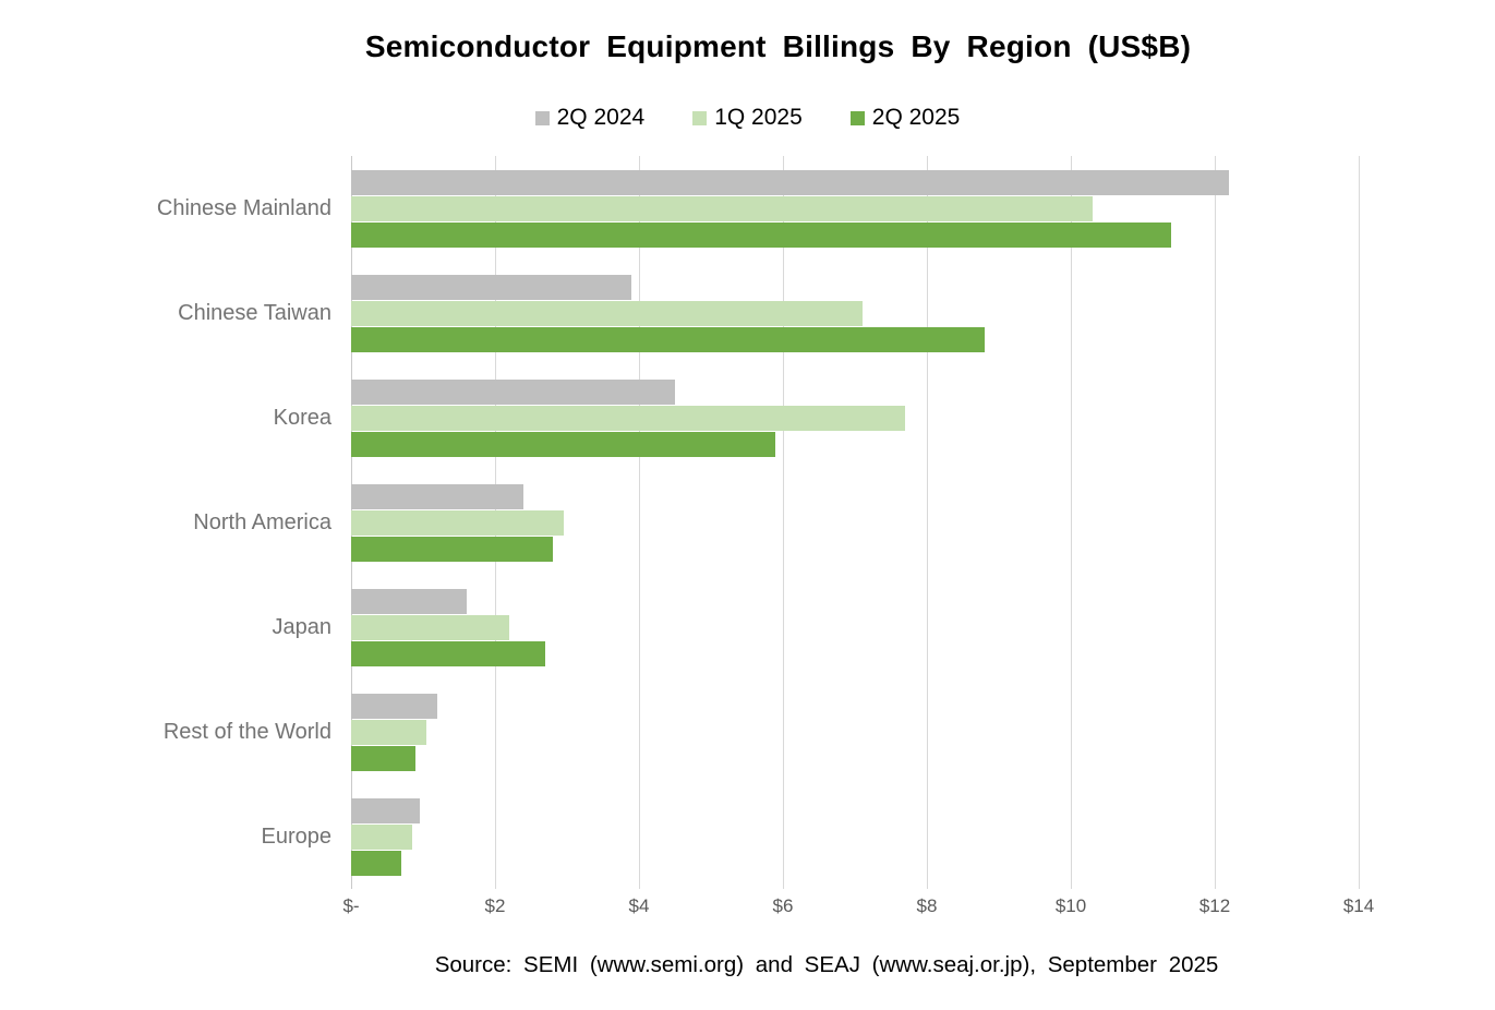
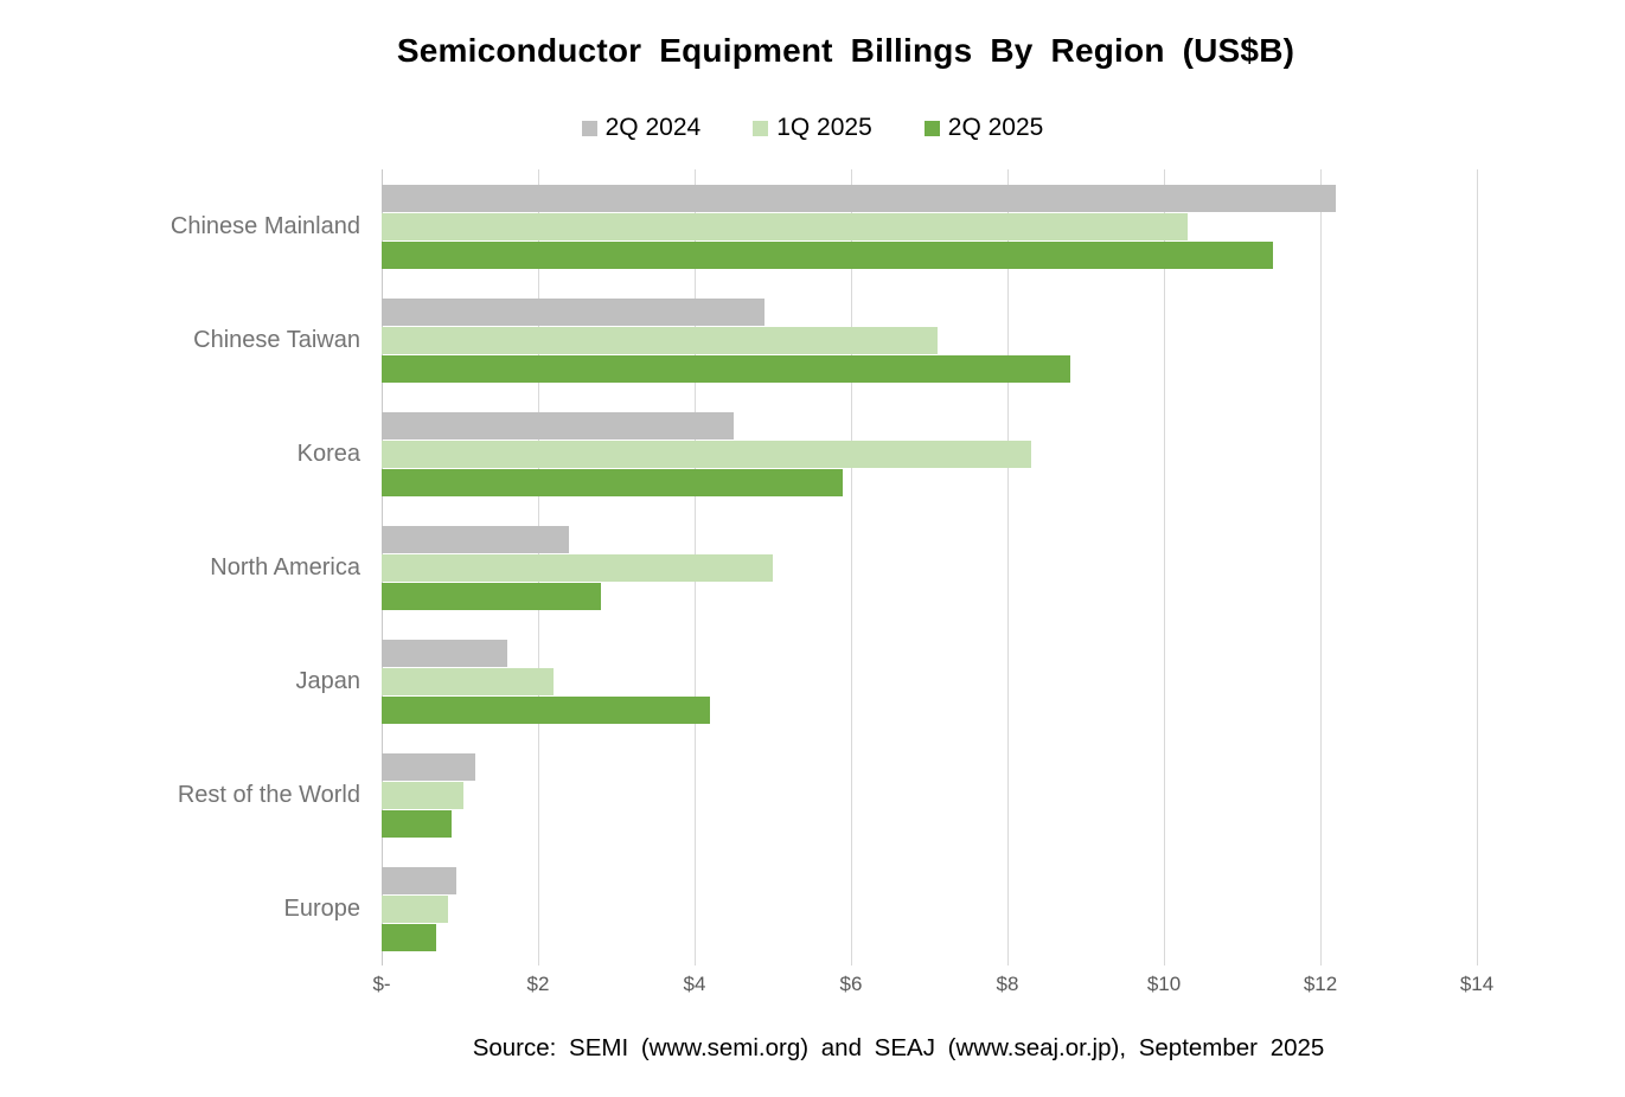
2Q 2024/Chinese Taiwan: $3.9 -> $4.9
1Q 2025/Korea: $7.7 -> $8.3
1Q 2025/North America: $3.0 -> $5.0
2Q 2025/Japan: $2.7 -> $4.2
